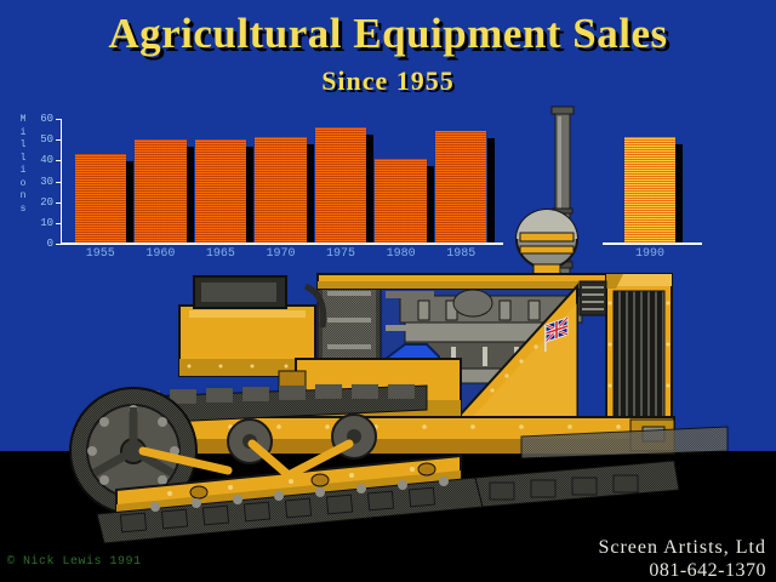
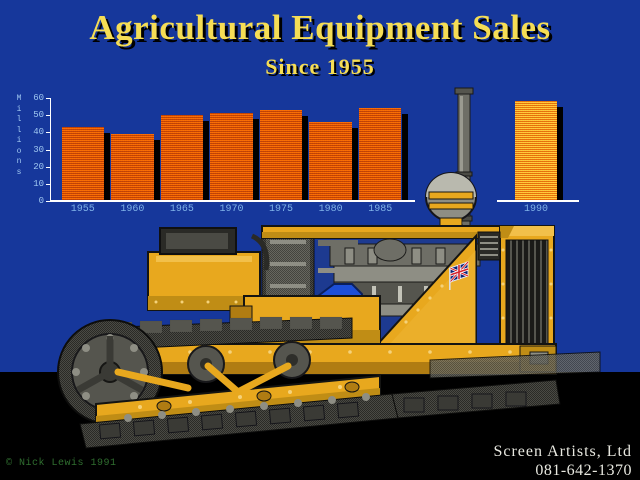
1960: 50 -> 39
1975: 56 -> 53
1980: 41 -> 46
1990: 51 -> 58
